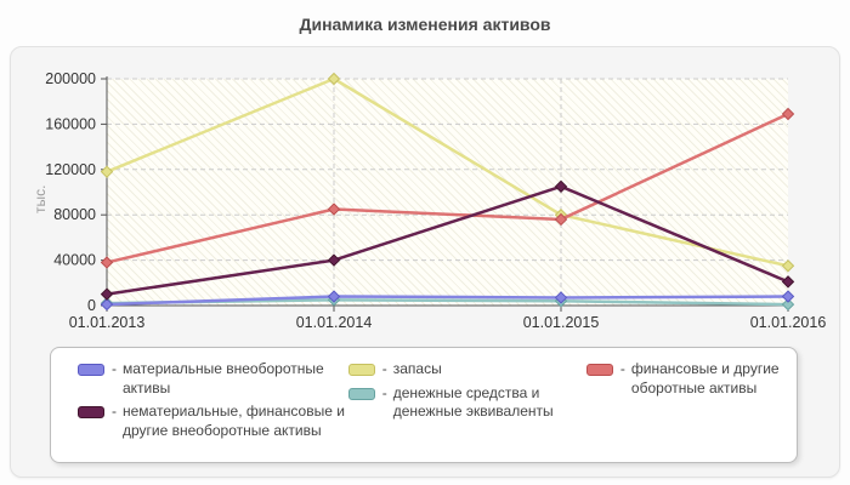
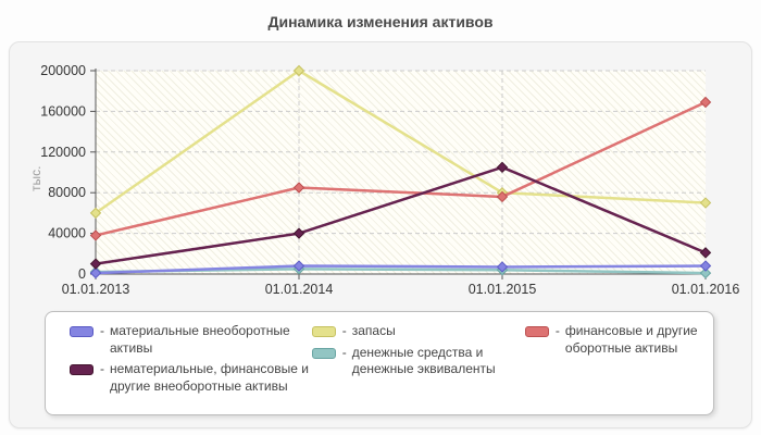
запасы/01.01.2013: 120000 -> 60000
запасы/01.01.2016: 40000 -> 70000
